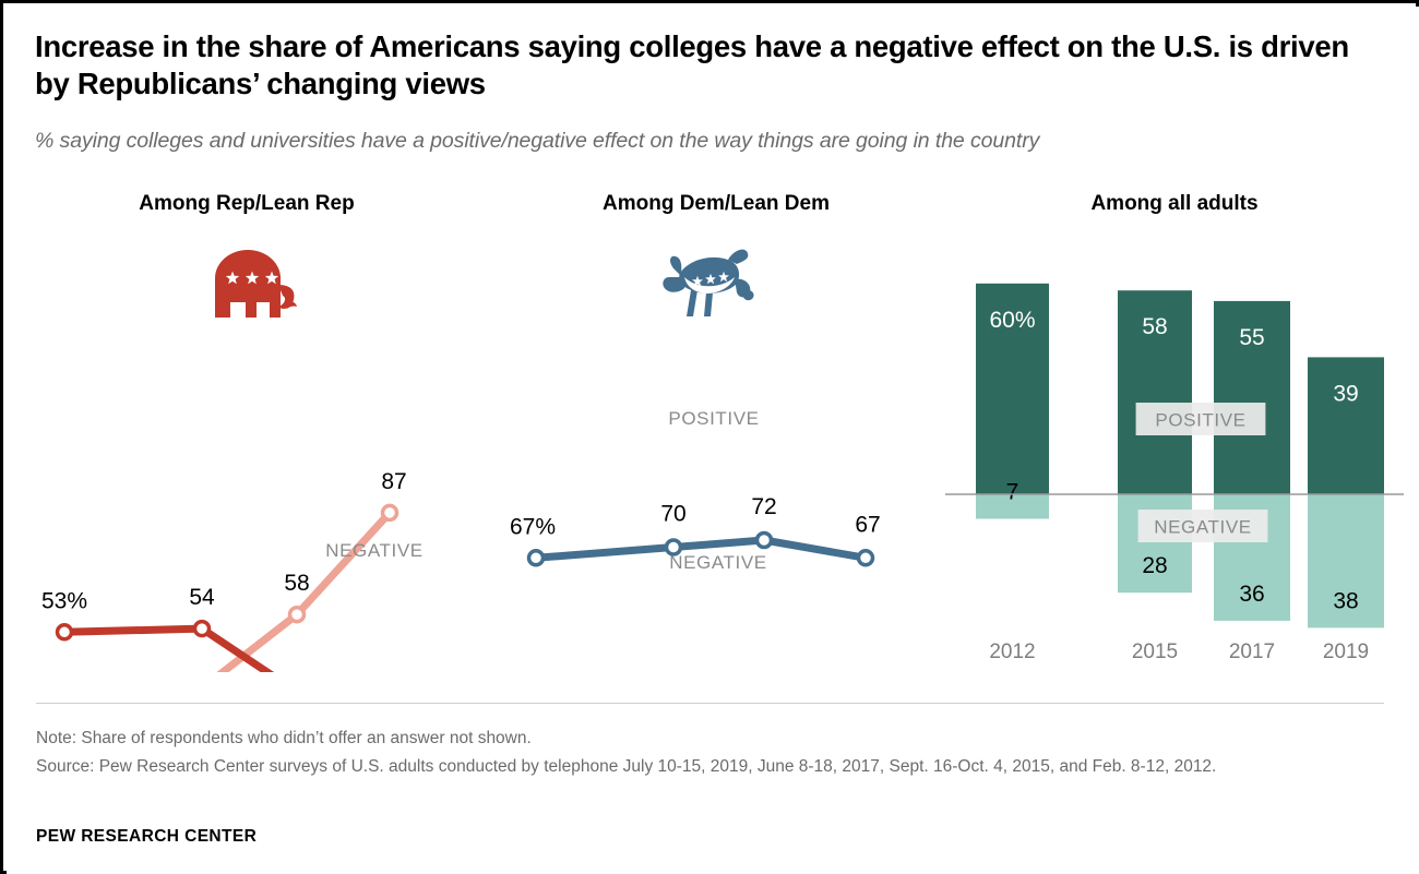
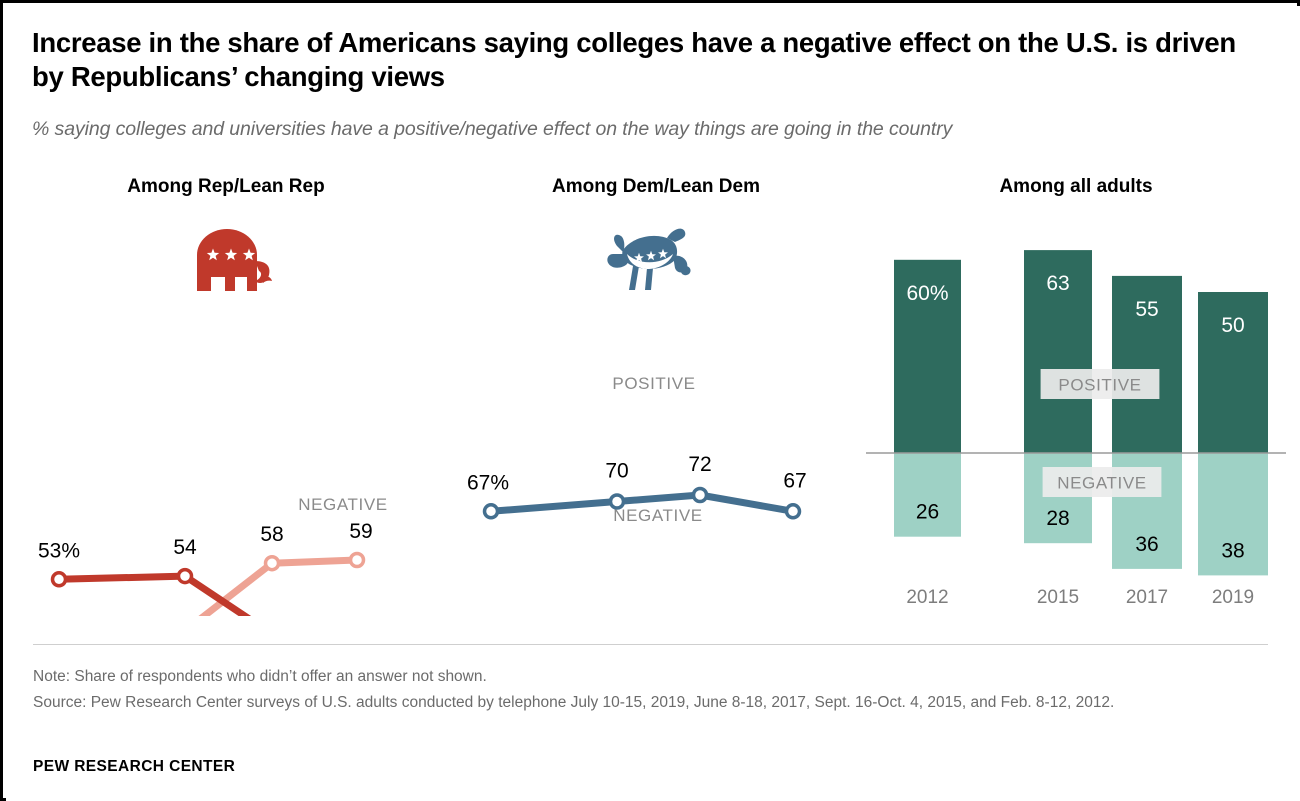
Among Rep/Lean Rep/NEGATIVE/2019: 87 -> 59
Among all adults/NEGATIVE/2012: 7 -> 26
Among all adults/POSITIVE/2015: 58 -> 63
Among all adults/POSITIVE/2019: 39 -> 50
